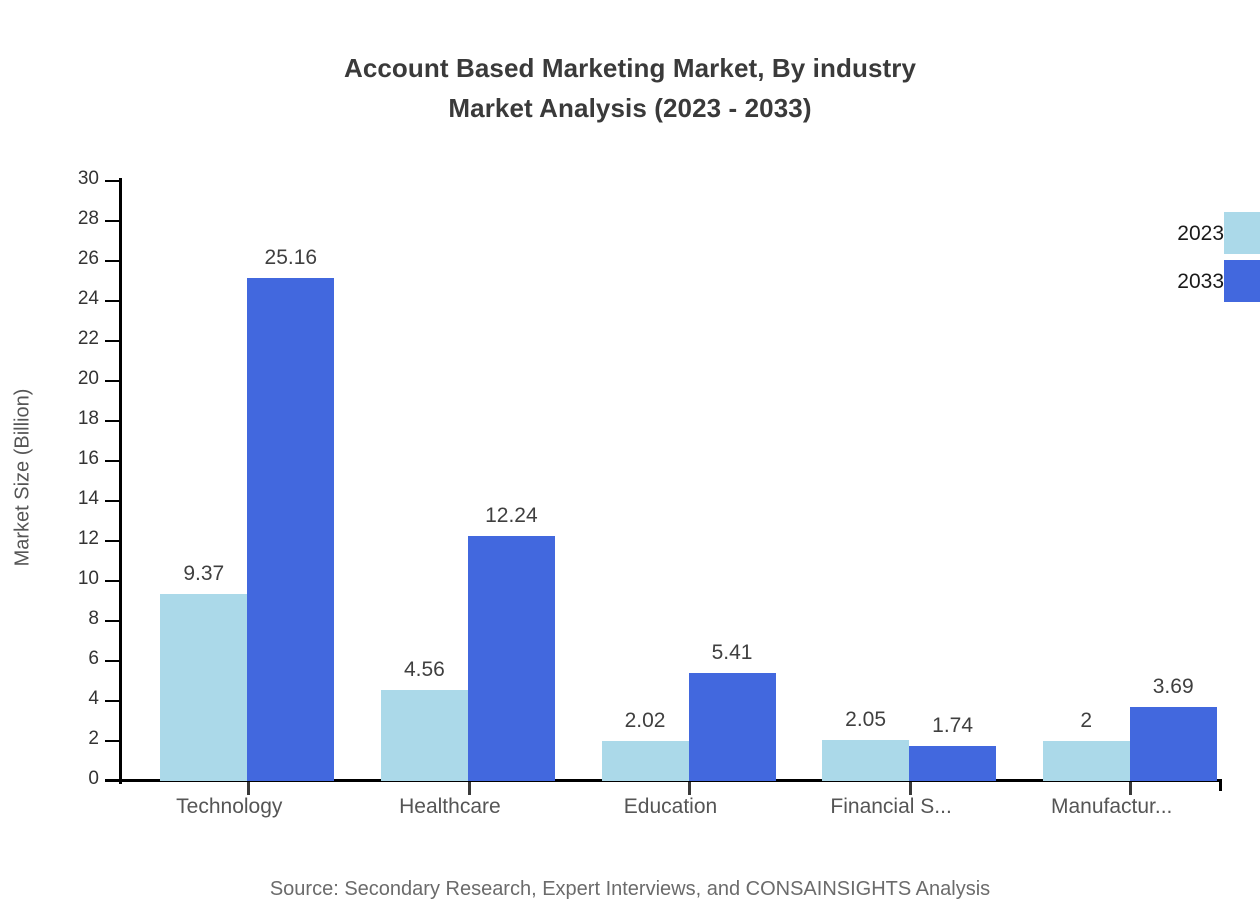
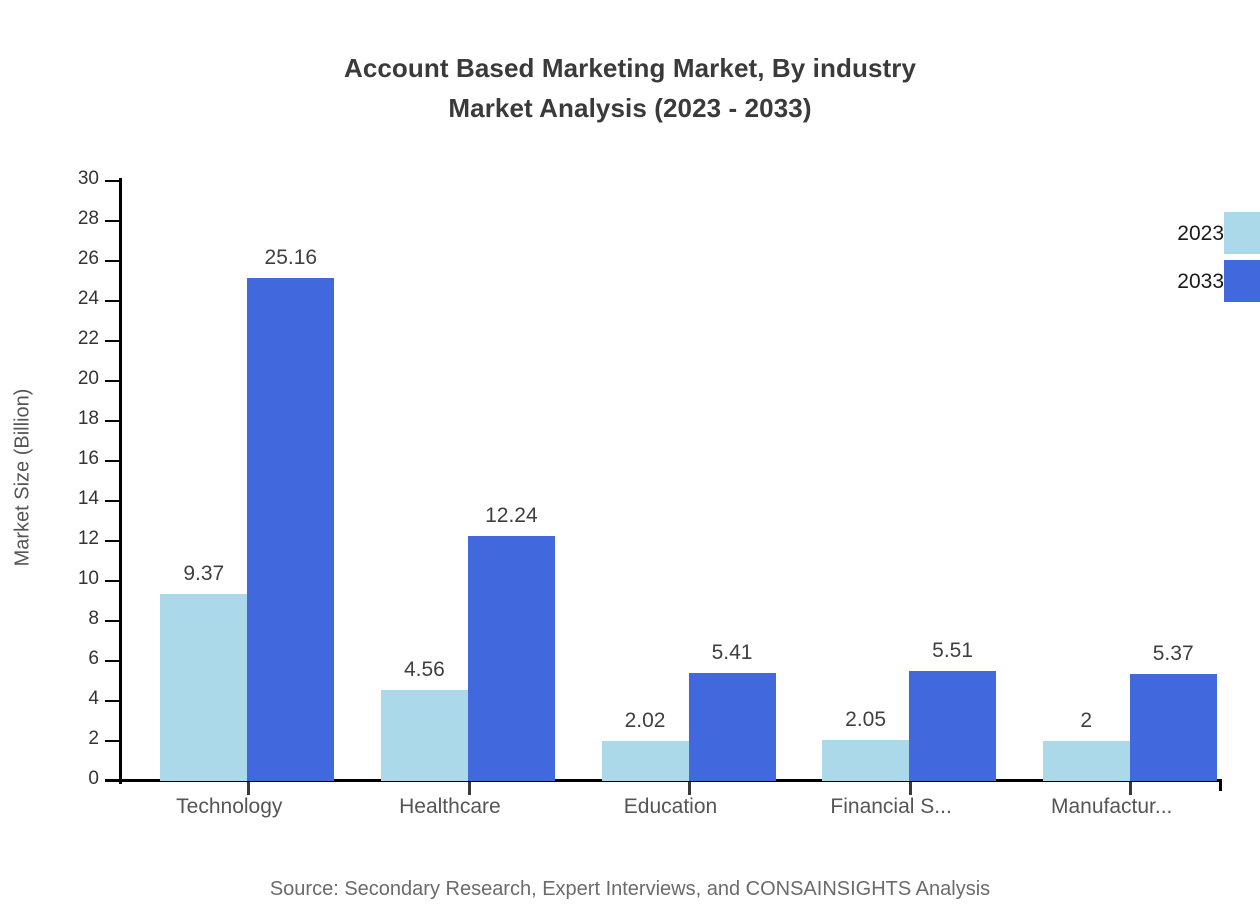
2033/Financial S...: 1.74 -> 5.51
2033/Manufactur...: 3.69 -> 5.37
